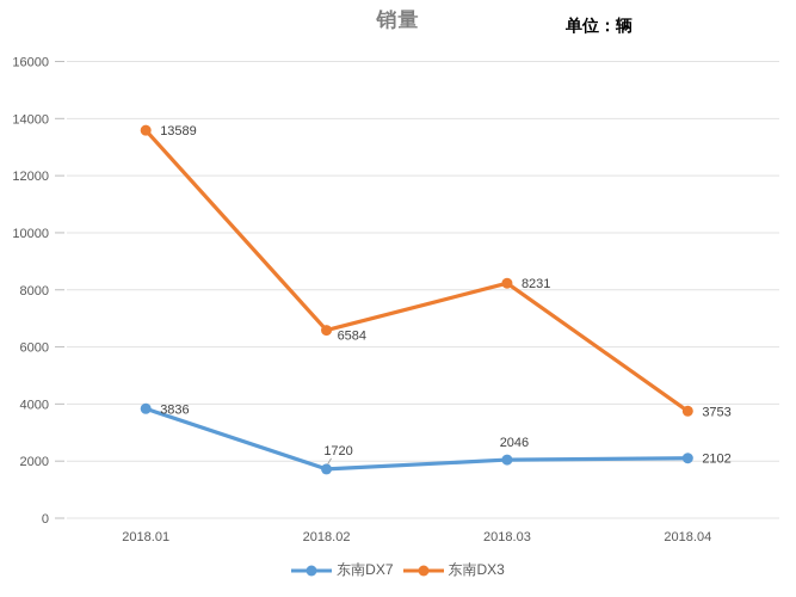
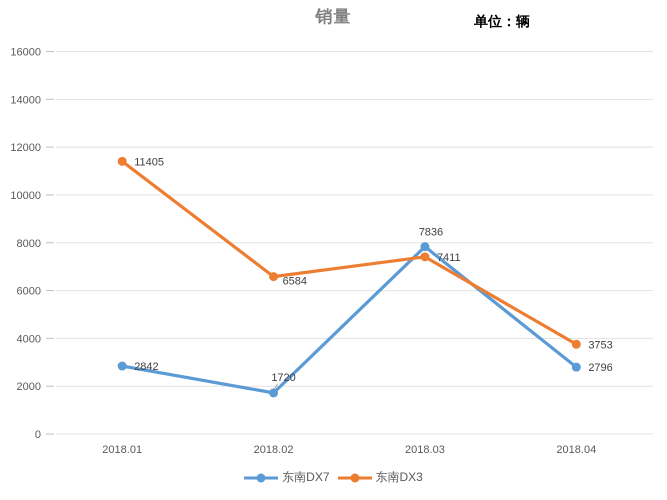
东南DX7/2018.01: 3836 -> 2842
东南DX3/2018.01: 13589 -> 11405
东南DX7/2018.03: 2046 -> 7836
东南DX3/2018.03: 8231 -> 7411
东南DX7/2018.04: 2102 -> 2796
